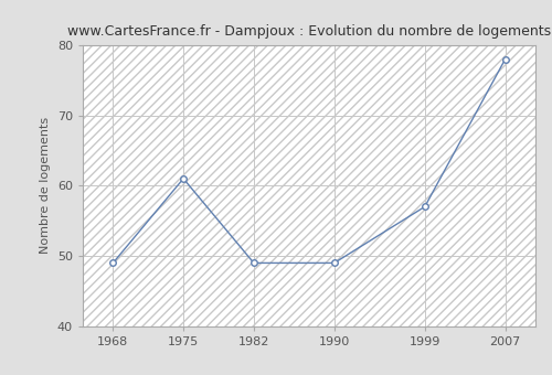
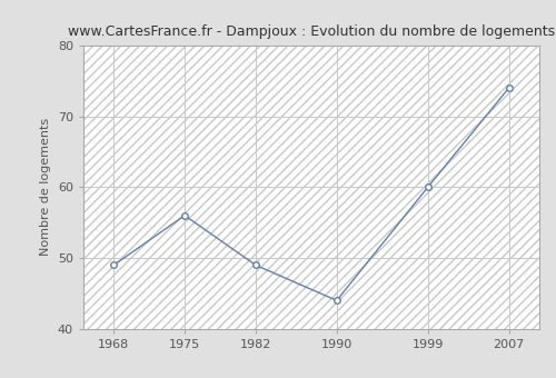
1975: 61 -> 56
1990: 49 -> 44
1999: 57 -> 60
2007: 78 -> 74
